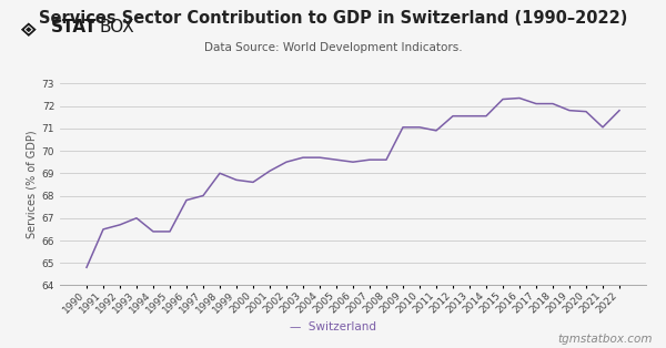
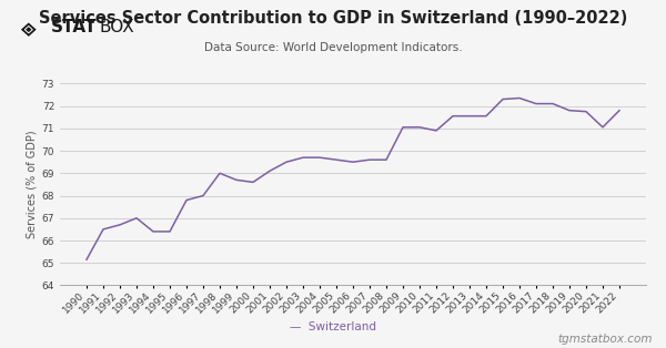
1990: 64.80 -> 65.15
